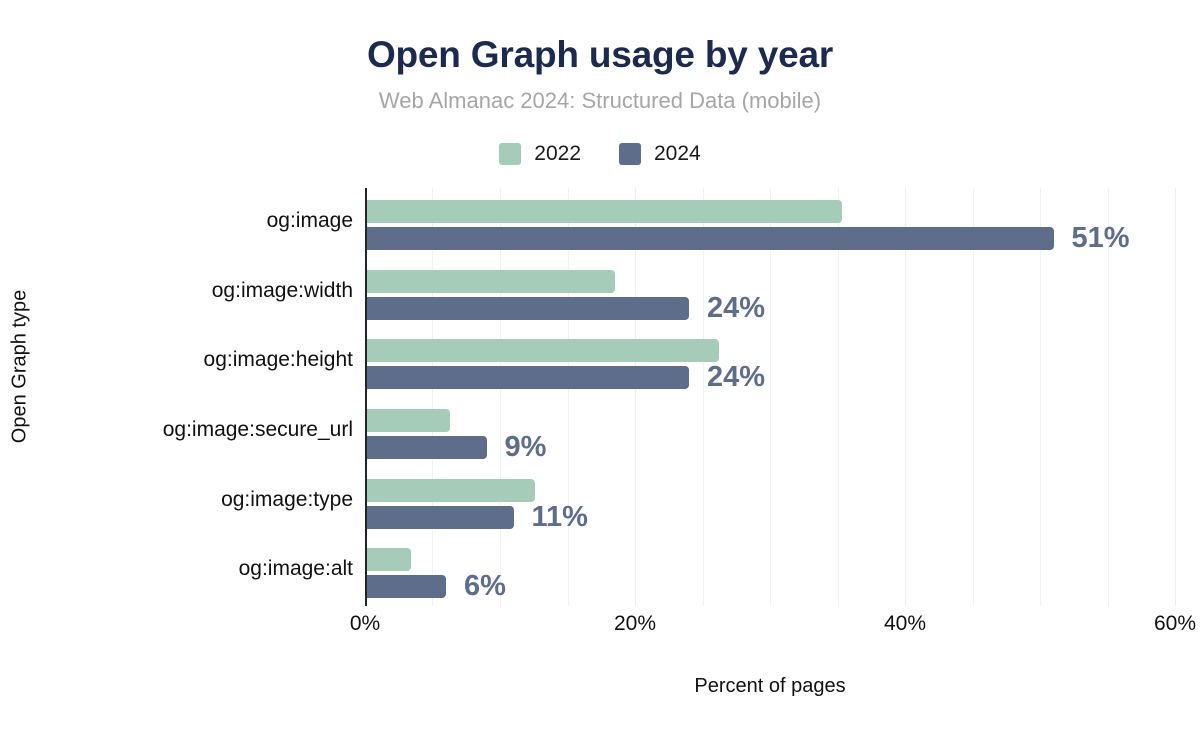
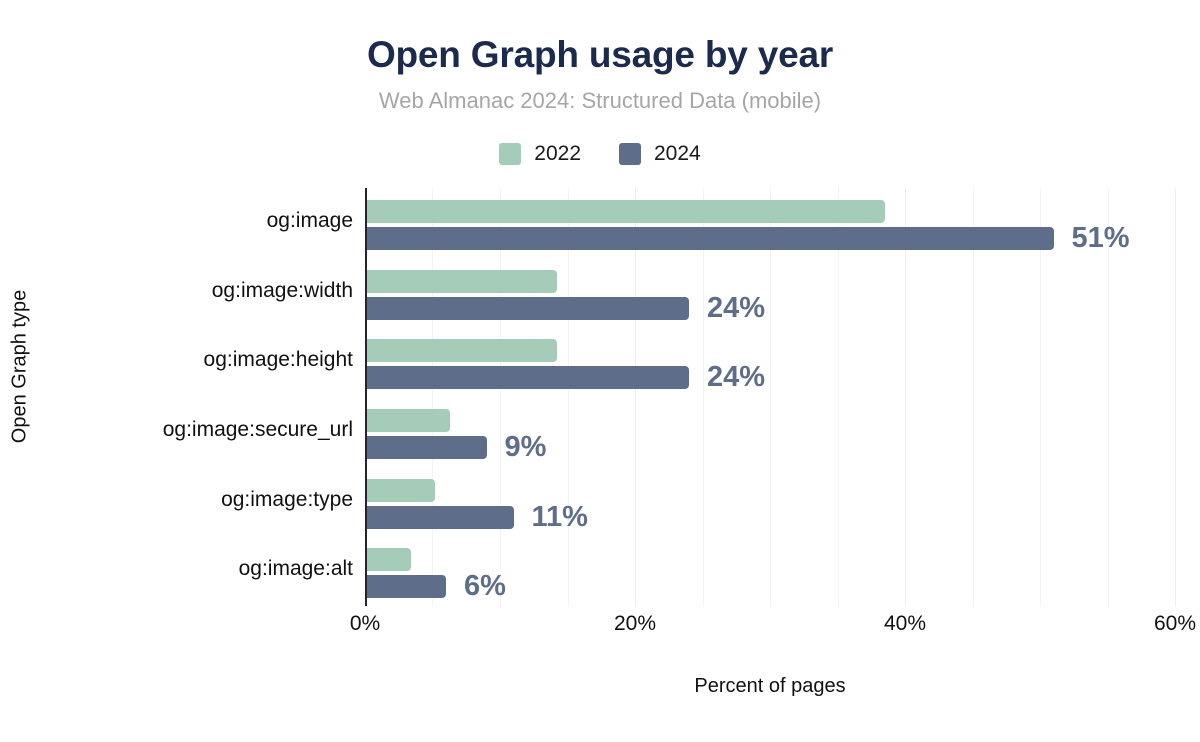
2022/og:image: 35.3% -> 38.5%
2022/og:image:width: 18.5% -> 14.2%
2022/og:image:height: 26.2% -> 14.2%
2022/og:image:type: 12.6% -> 5.2%
